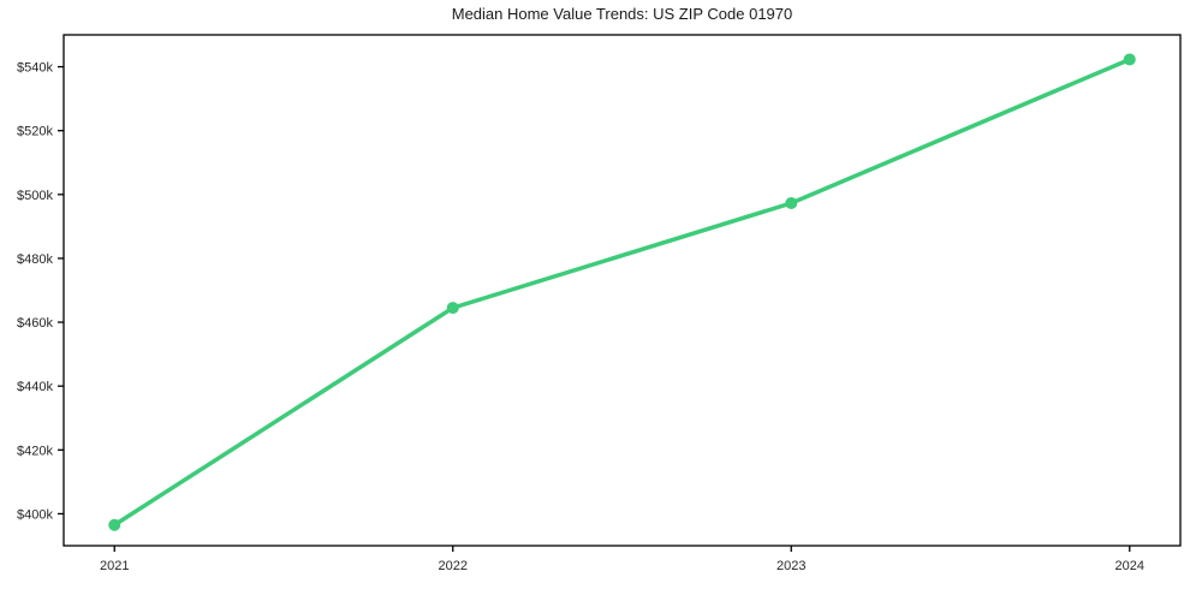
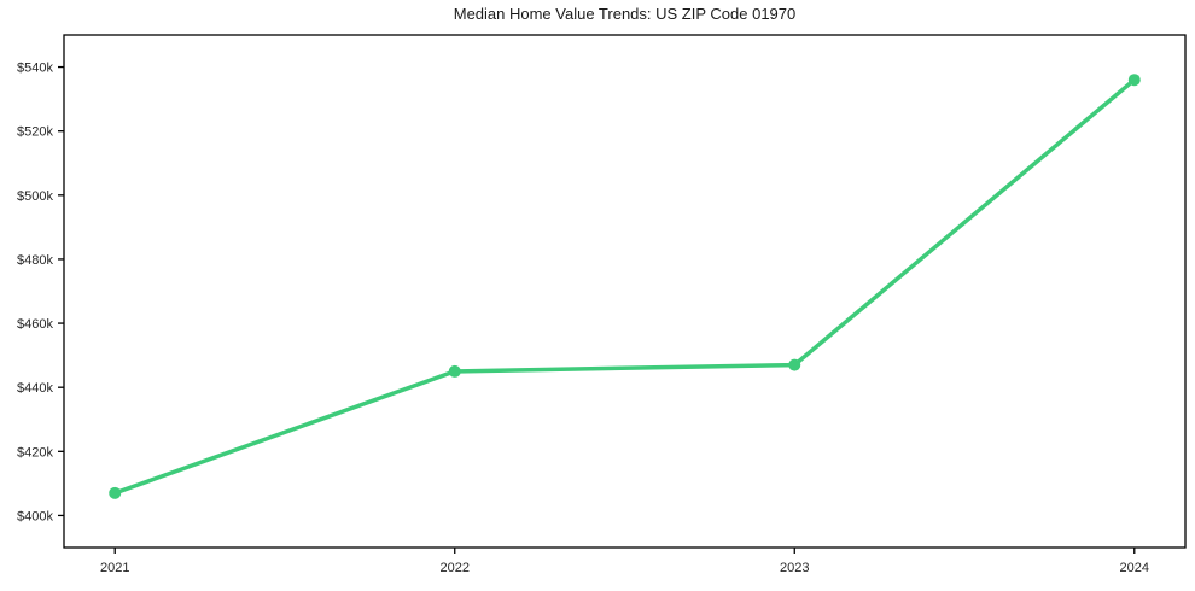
2021: $396k -> $407k
2022: $464k -> $445k
2023: $497k -> $447k
2024: $542k -> $536k
